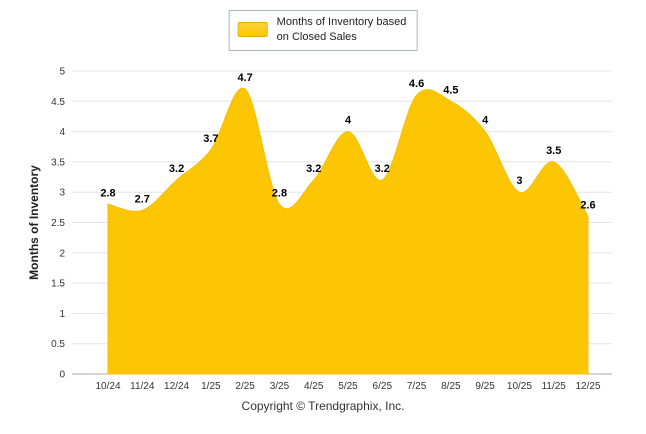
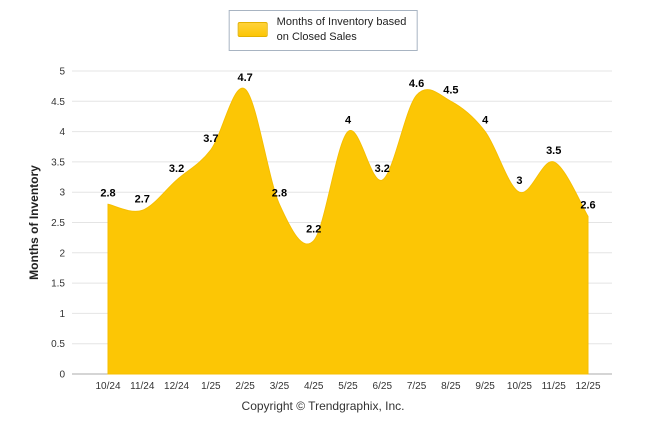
4/25: 3.2 -> 2.2
